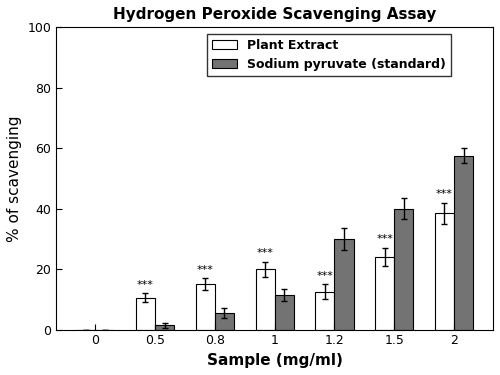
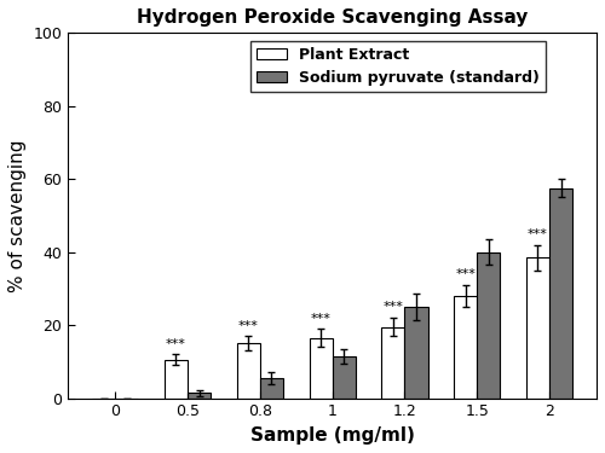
Plant Extract/1: 20.0 -> 16.5
Plant Extract/1.2: 12.5 -> 19.5
Sodium pyruvate (standard)/1.2: 30.0 -> 25.0
Plant Extract/1.5: 24.0 -> 28.0
